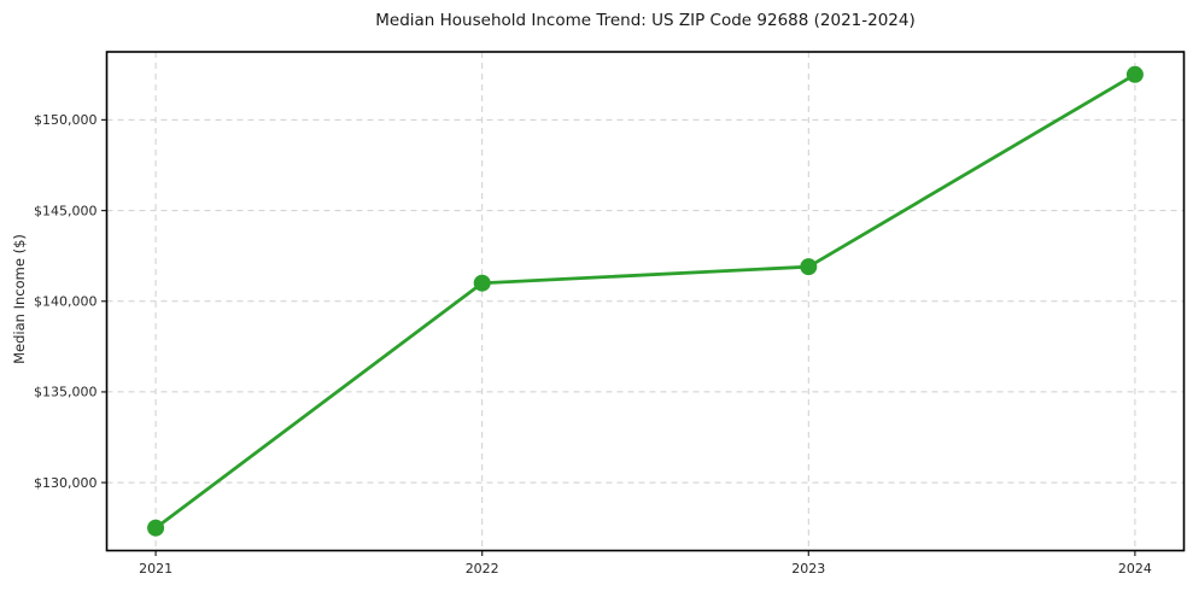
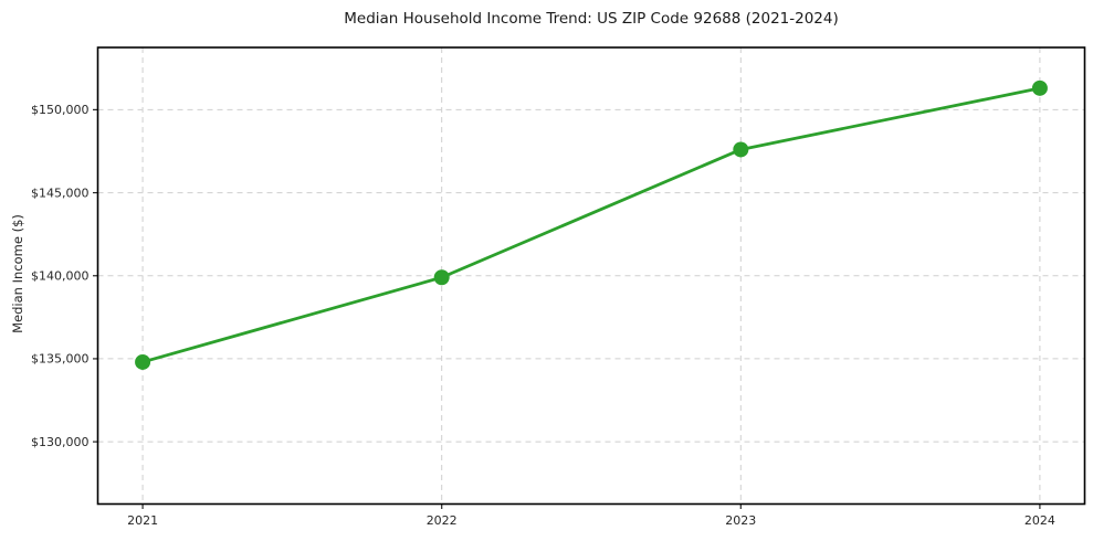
2021: $127500 -> $134800
2022: $141000 -> $139900
2023: $141900 -> $147600
2024: $152500 -> $151300
